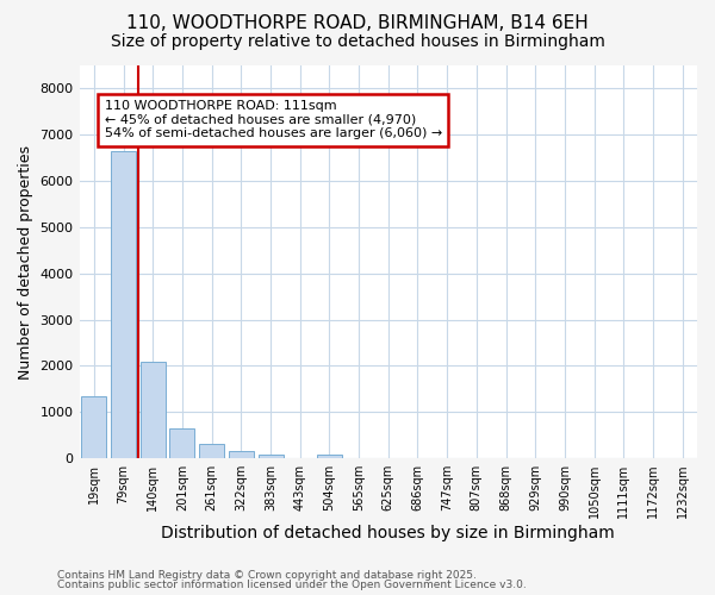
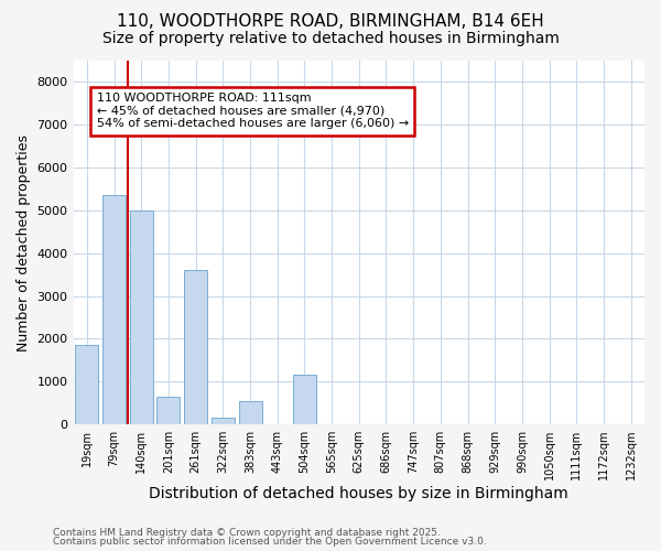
19sqm: 1350 -> 1850
79sqm: 6650 -> 5350
140sqm: 2100 -> 5000
261sqm: 320 -> 3600
383sqm: 80 -> 550
504sqm: 80 -> 1150
